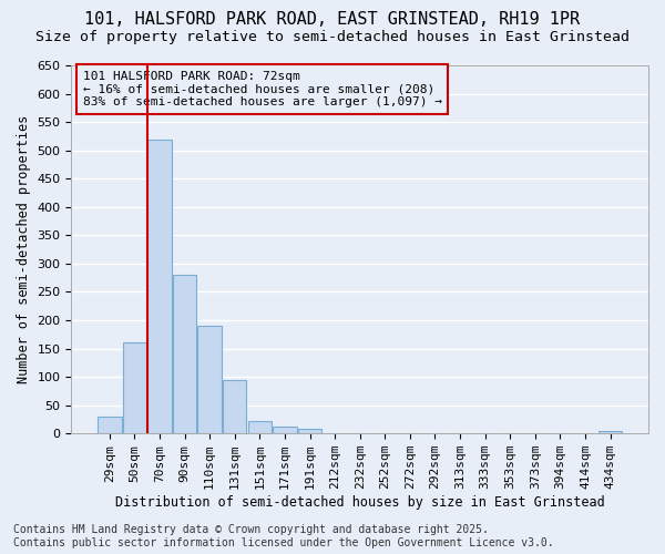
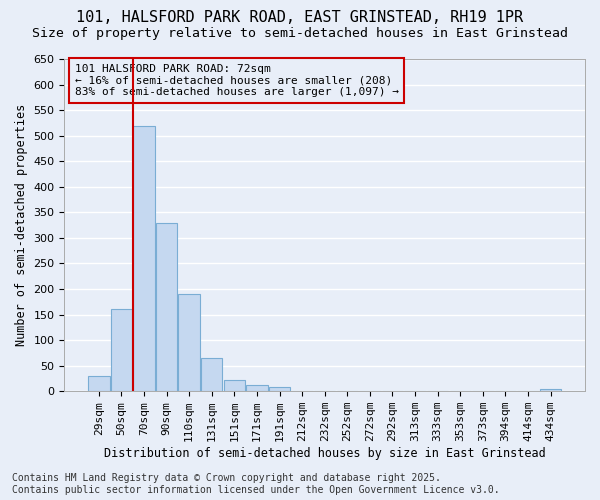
90sqm: 280 -> 330
131sqm: 94 -> 65
